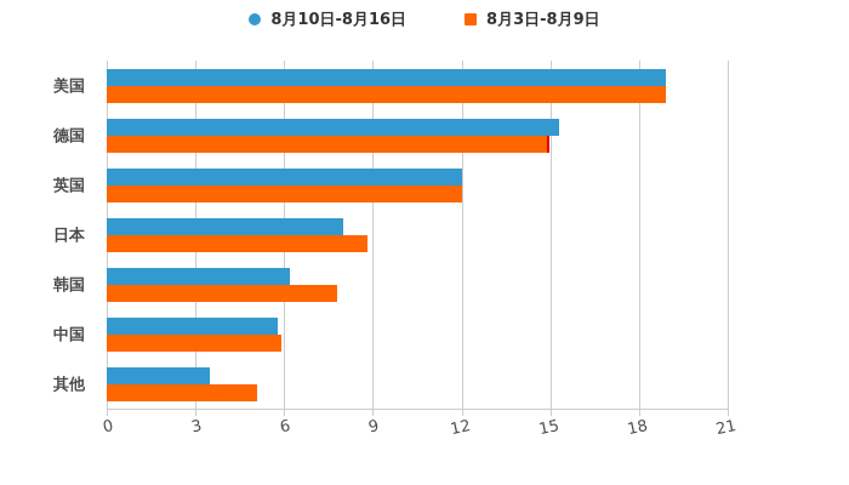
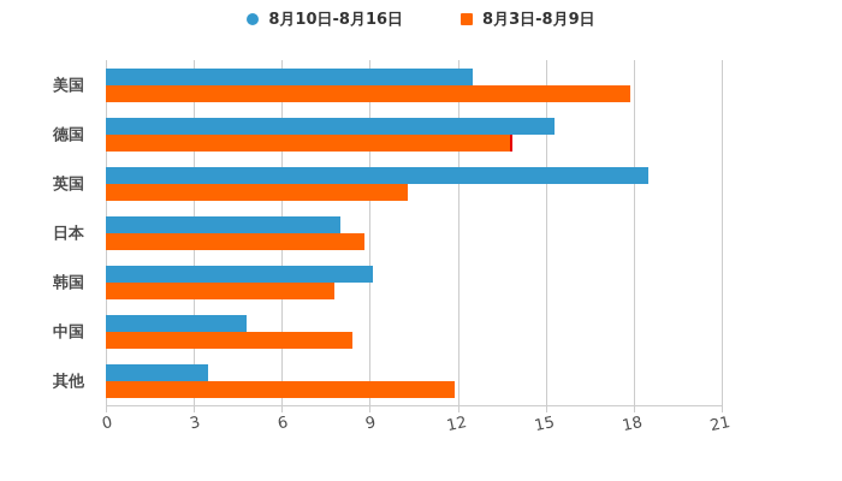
8月10日-8月16日/美国: 18.9 -> 12.5
8月3日-8月9日/美国: 18.9 -> 17.9
8月3日-8月9日/德国: 14.9 -> 13.8
8月10日-8月16日/英国: 12.0 -> 18.5
8月3日-8月9日/英国: 12.0 -> 10.3
8月10日-8月16日/韩国: 6.2 -> 9.1
8月10日-8月16日/中国: 5.8 -> 4.8
8月3日-8月9日/中国: 5.9 -> 8.4
8月3日-8月9日/其他: 5.1 -> 11.9
